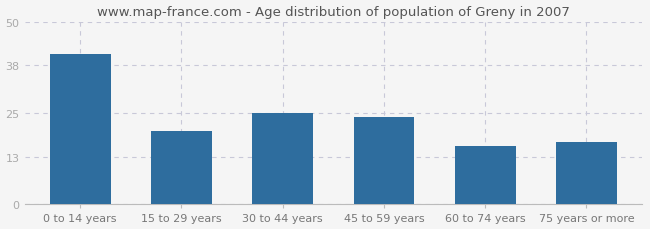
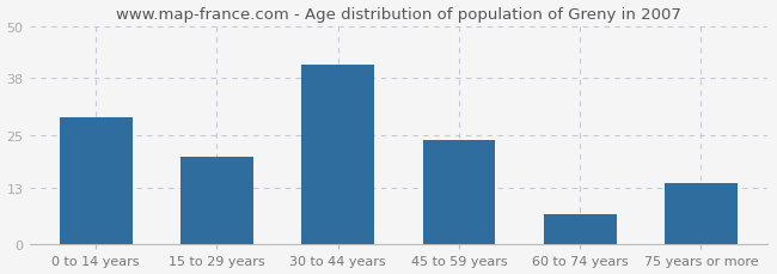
0 to 14 years: 41 -> 29
30 to 44 years: 25 -> 41
60 to 74 years: 16 -> 7
75 years or more: 17 -> 14
